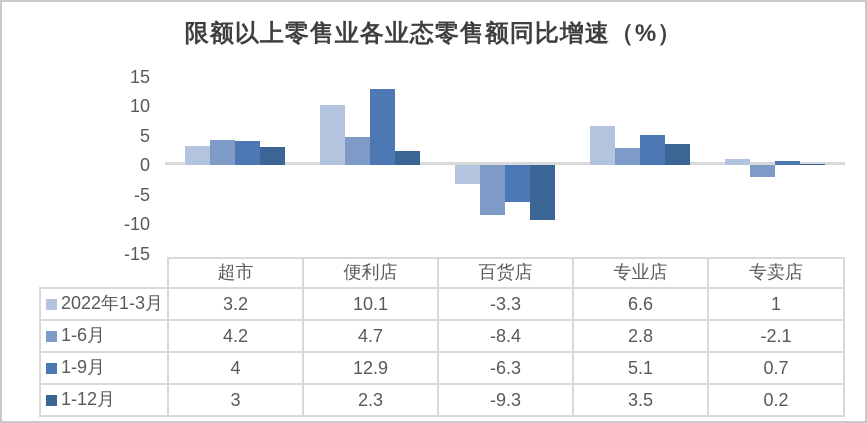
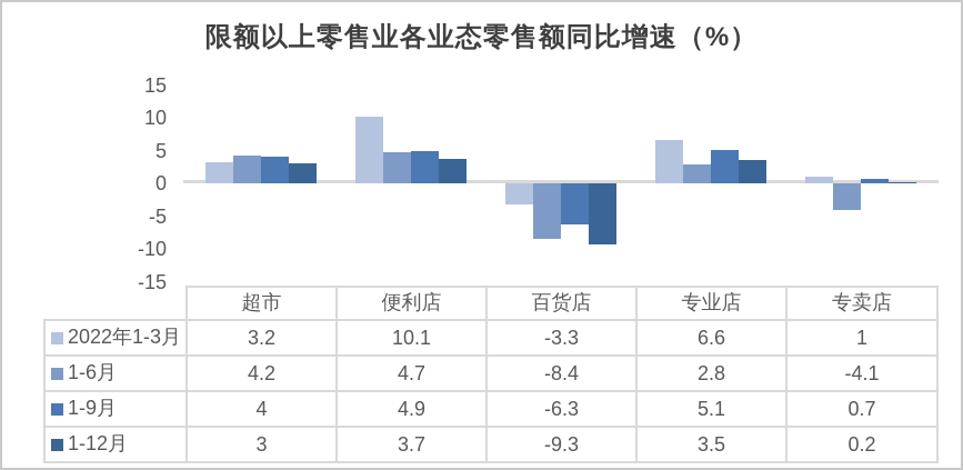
1-9月/便利店: 12.9 -> 4.9
1-12月/便利店: 2.3 -> 3.7
1-6月/专卖店: -2.1 -> -4.1
